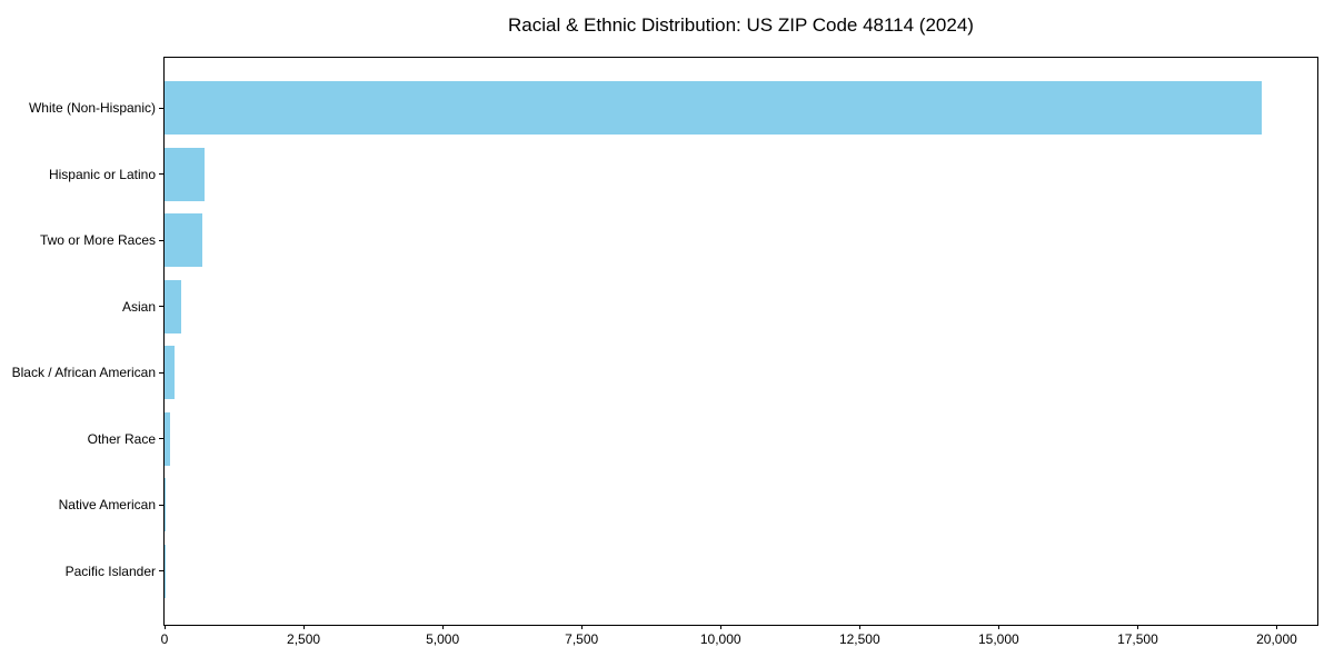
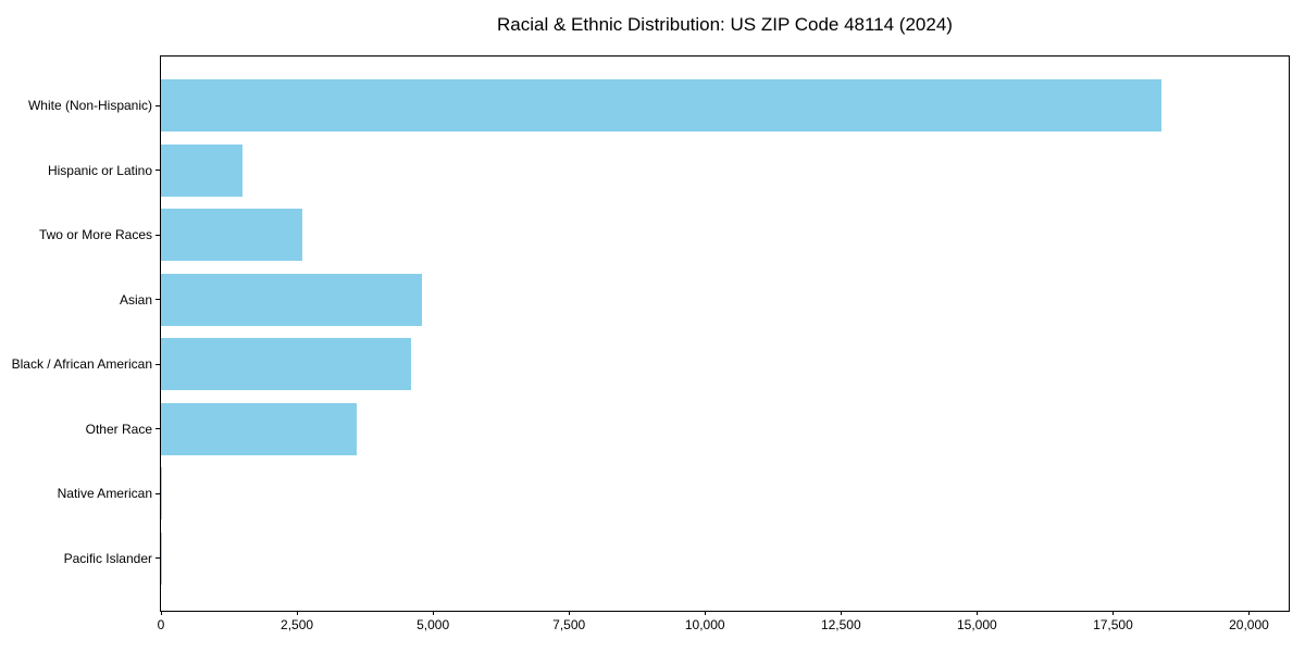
White (Non-Hispanic): 19700 -> 18400
Hispanic or Latino: 700 -> 1500
Two or More Races: 700 -> 2600
Asian: 300 -> 4800
Black / African American: 200 -> 4600
Other Race: 100 -> 3600
